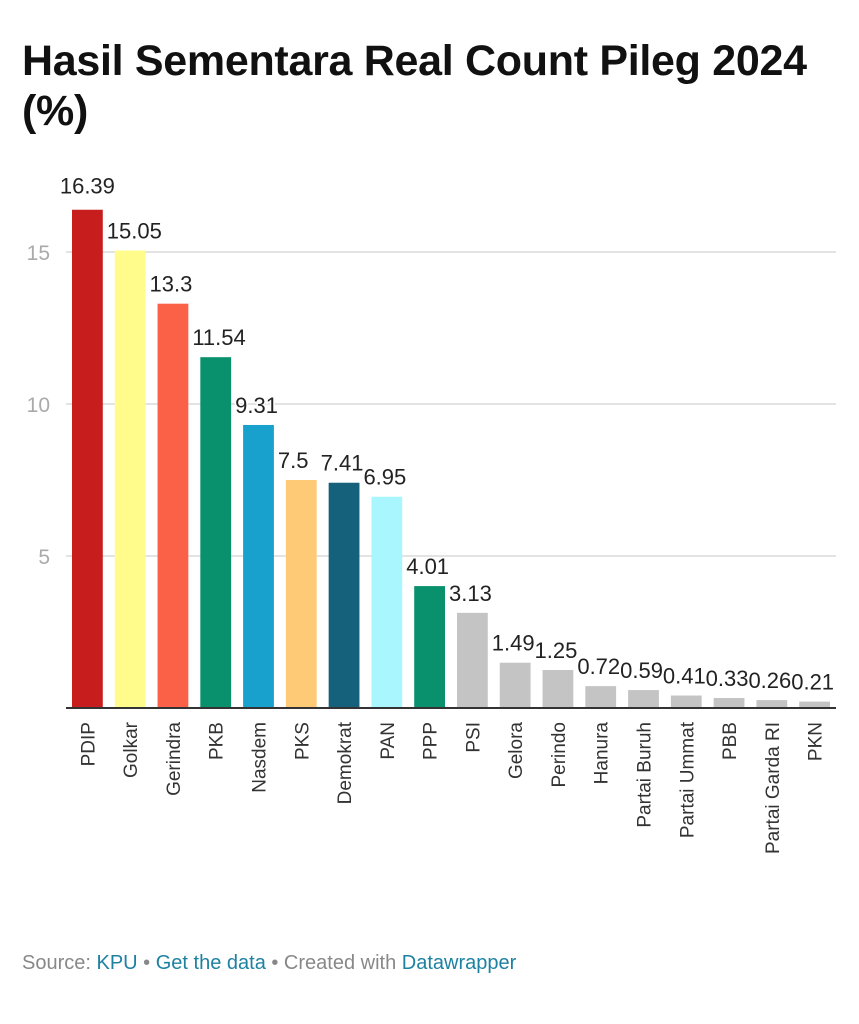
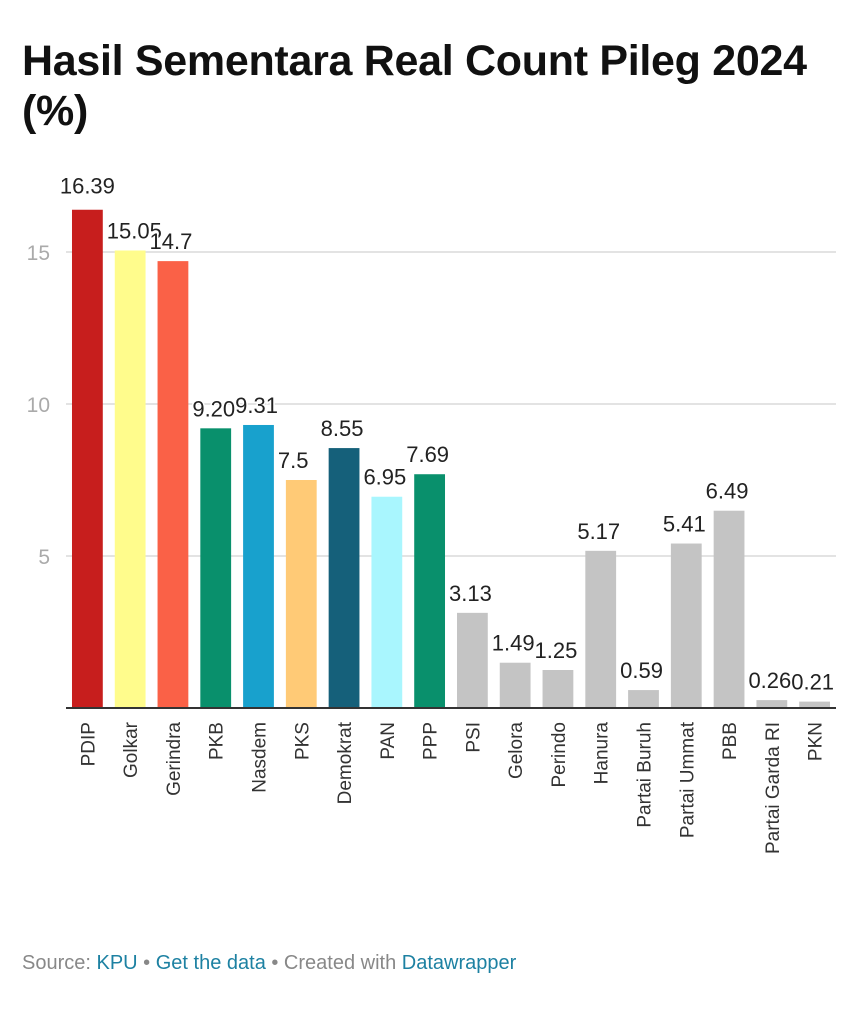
Gerindra: 13.3 -> 14.7
PKB: 11.54 -> 9.20
Demokrat: 7.41 -> 8.55
PPP: 4.01 -> 7.69
Hanura: 0.72 -> 5.17
Partai Ummat: 0.41 -> 5.41
PBB: 0.33 -> 6.49
